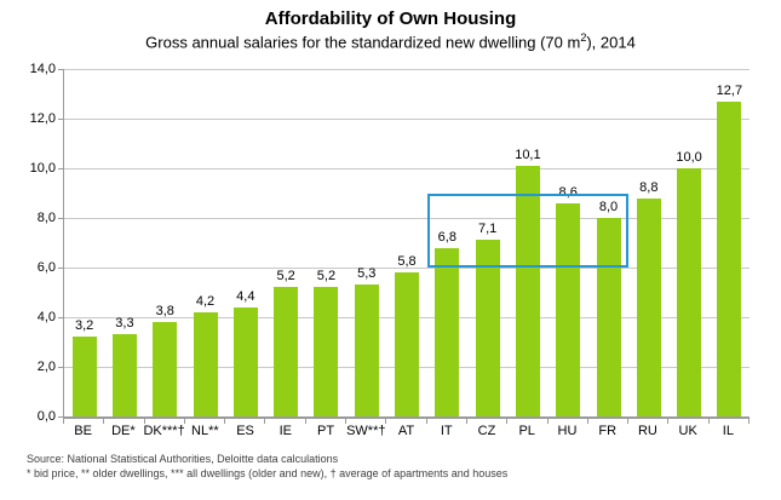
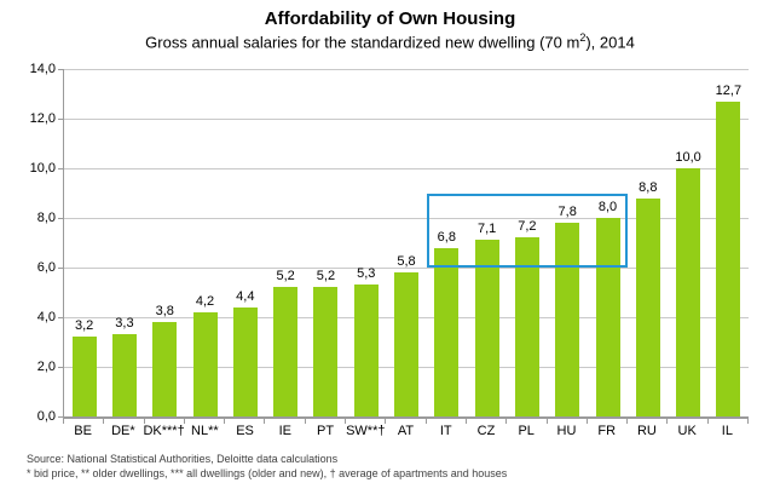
PL: 10,1 -> 7,2
HU: 8,6 -> 7,8
